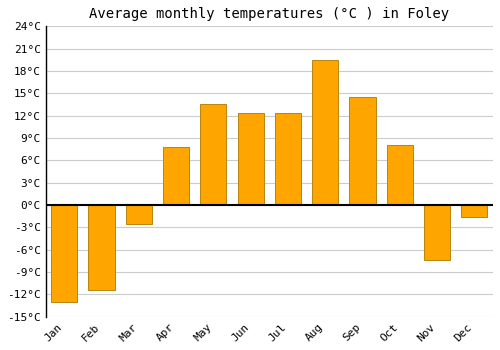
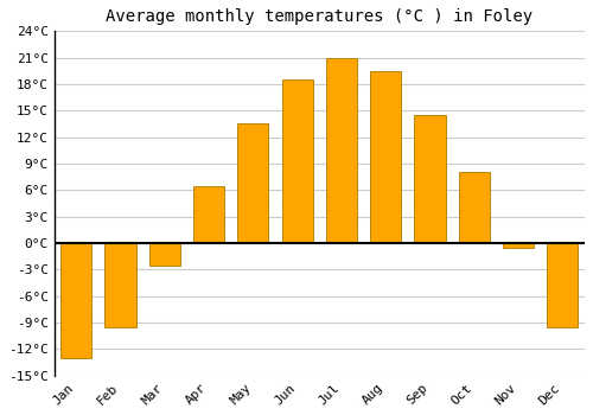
Feb: -11.4°C -> -9.5°C
Apr: 7.8°C -> 6.5°C
Jun: 12.4°C -> 18.5°C
Jul: 12.4°C -> 21.0°C
Nov: -7.4°C -> -0.5°C
Dec: -1.6°C -> -9.5°C
